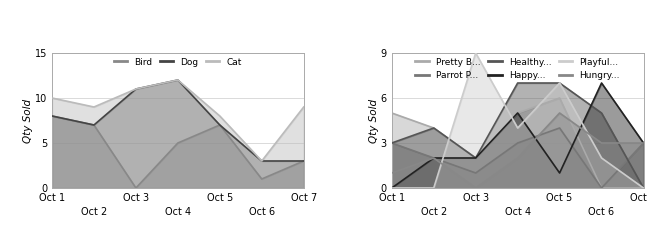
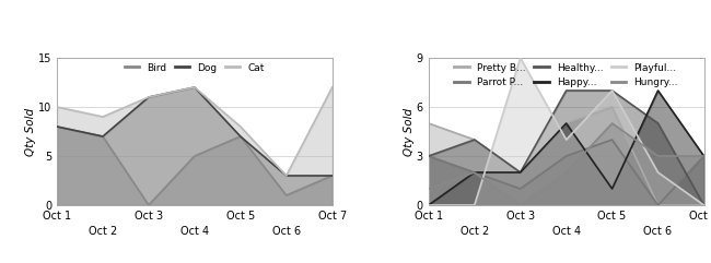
Cat/Oct 7: 9 -> 12
